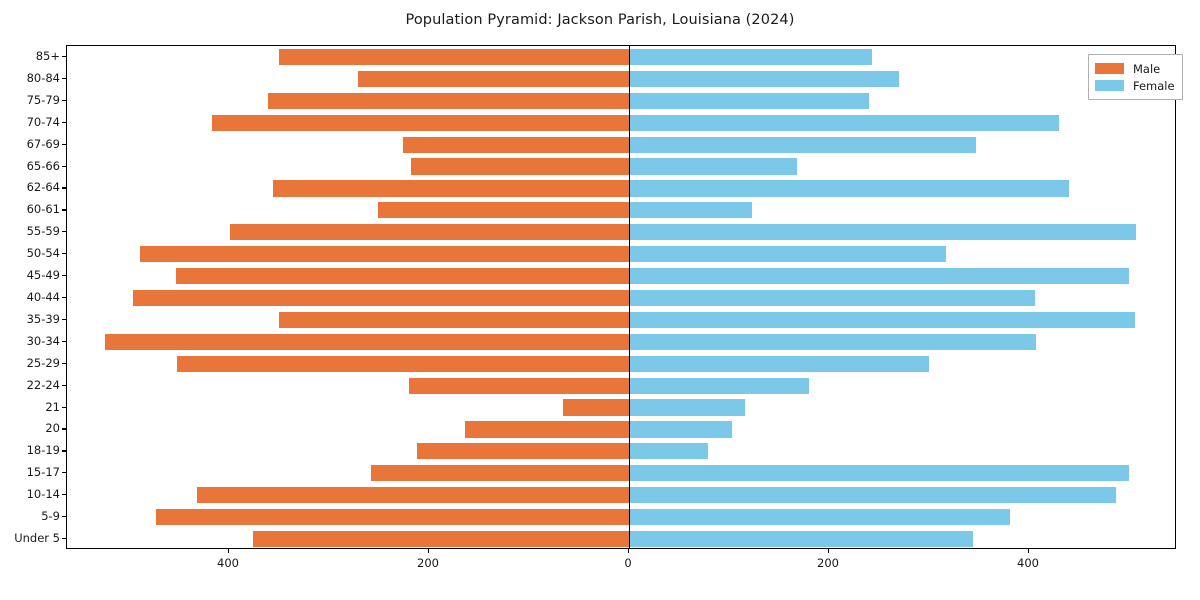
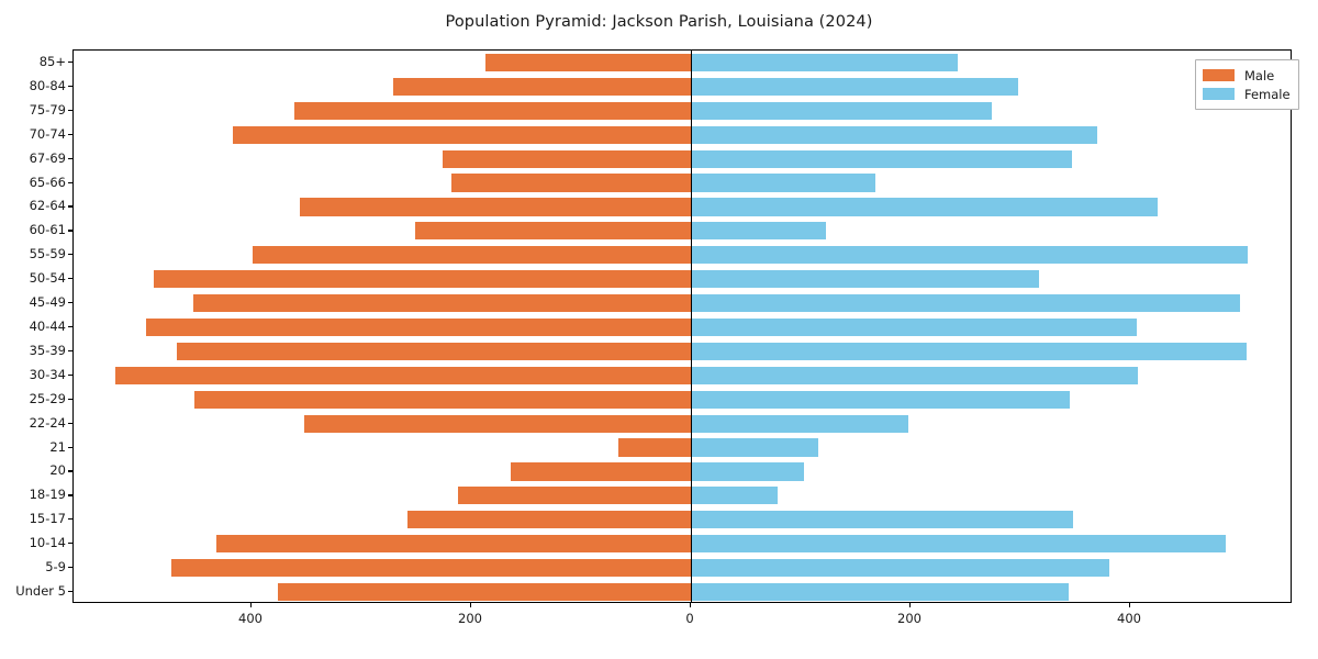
Male/85+: 350 -> 190
Female/80-84: 270 -> 300
Female/75-79: 240 -> 270
Female/70-74: 430 -> 370
Female/62-64: 440 -> 420
Male/35-39: 350 -> 470
Female/25-29: 300 -> 340
Male/22-24: 220 -> 350
Female/22-24: 180 -> 200
Female/15-17: 500 -> 350
